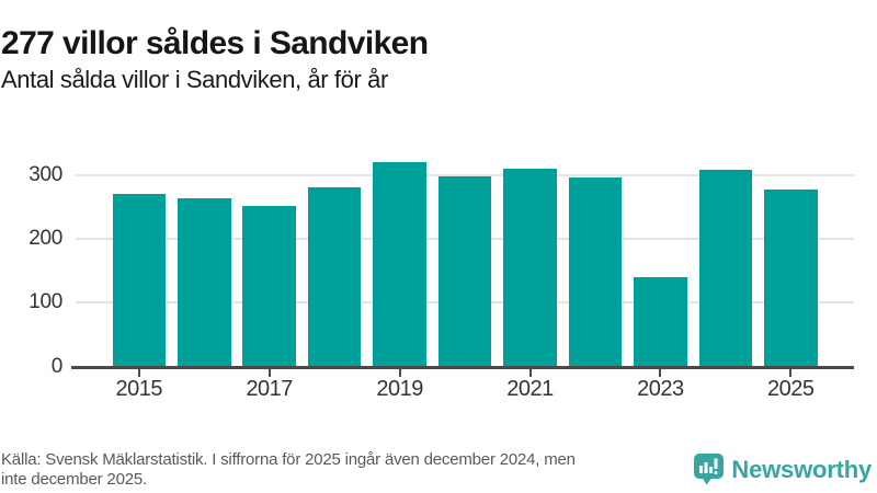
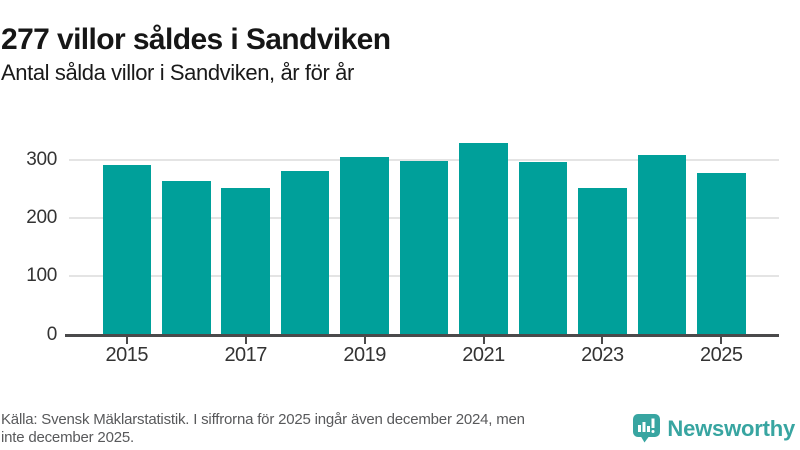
2015: 270 -> 290
2019: 320 -> 300
2021: 310 -> 330
2023: 140 -> 250
